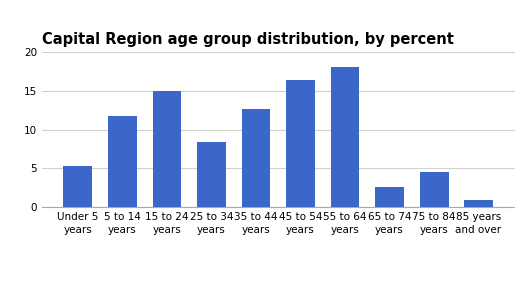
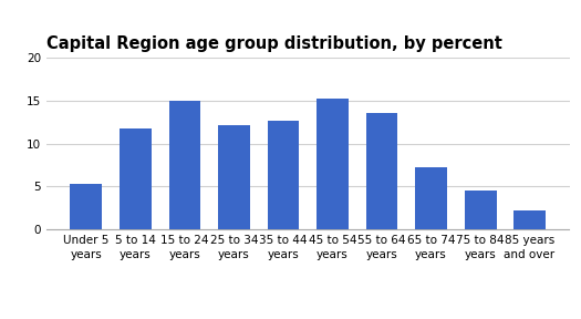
25 to 34 years: 8.4 -> 12.1
45 to 54 years: 16.4 -> 15.2
55 to 64 years: 18.0 -> 13.5
65 to 74 years: 2.6 -> 7.3
85 years and over: 1.0 -> 2.2
